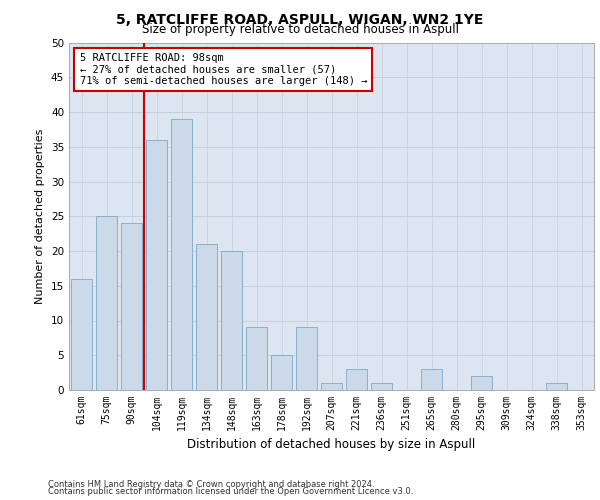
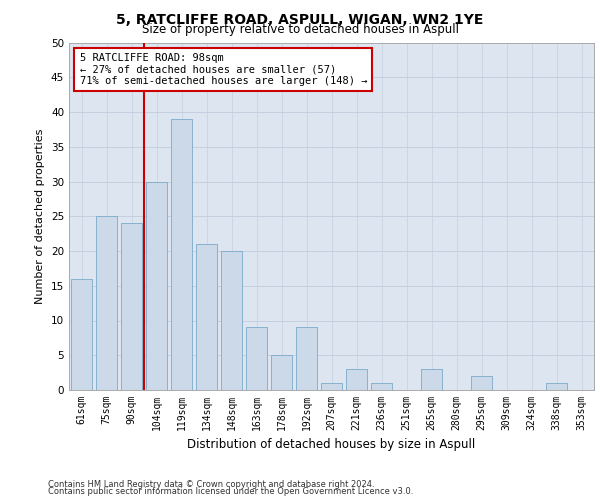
104sqm: 36 -> 30
